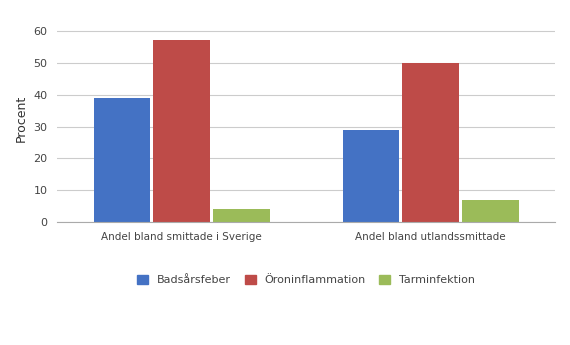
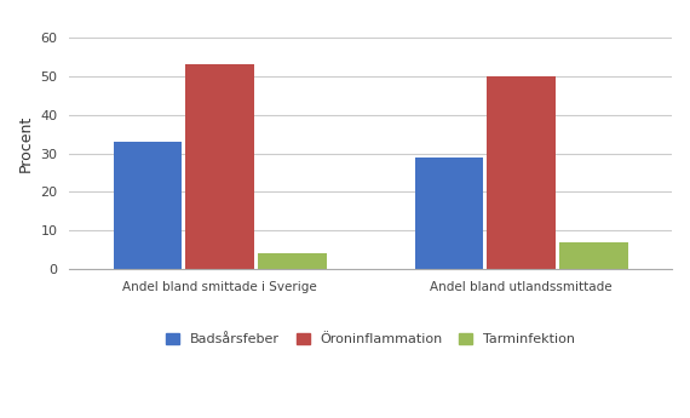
Badsårsfeber/Andel bland smittade i Sverige: 39 -> 33
Öroninflammation/Andel bland smittade i Sverige: 57 -> 53
